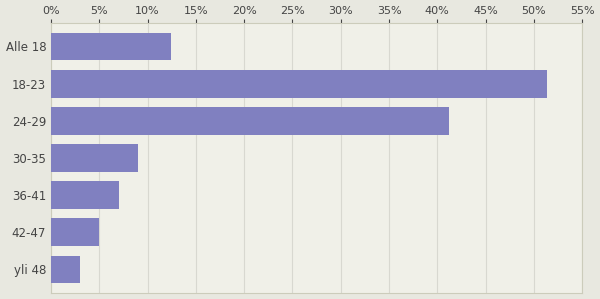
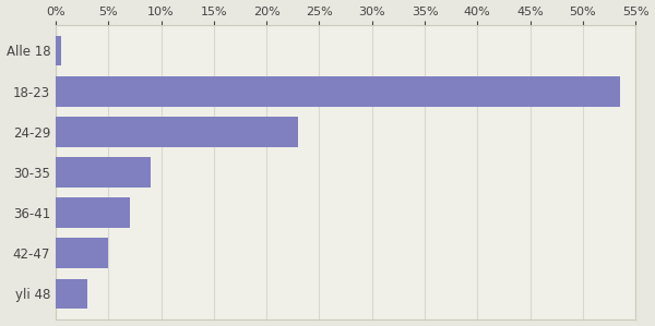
Alle 18: 12.4% -> 0.5%
18-23: 51.4% -> 53.5%
24-29: 41.2% -> 23.0%
